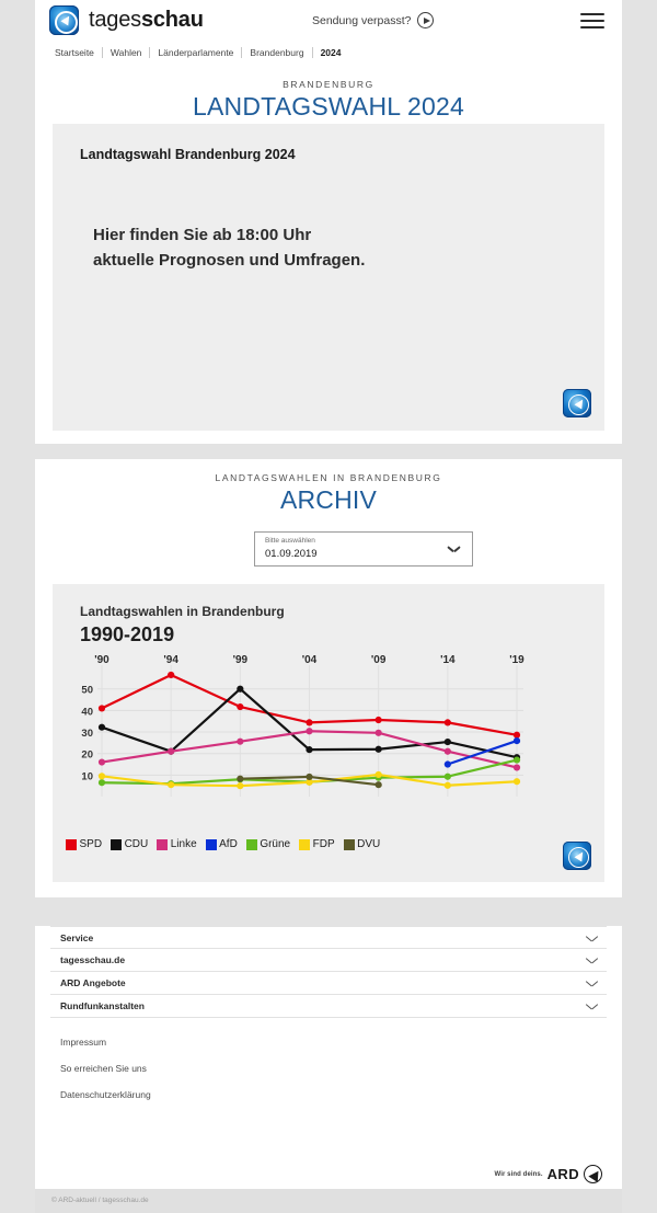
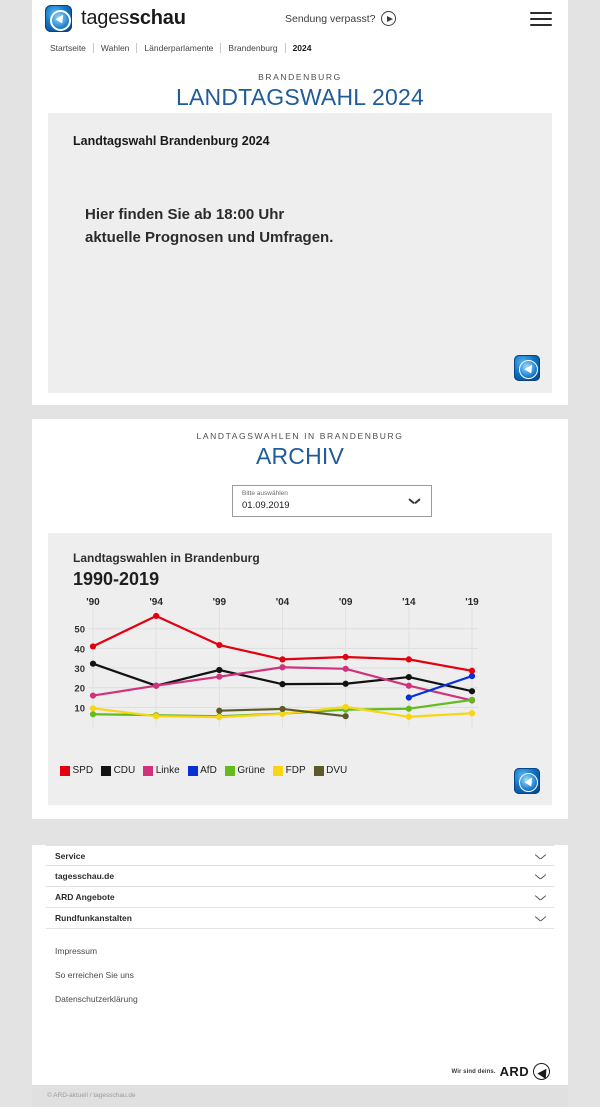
CDU/'99: 50 -> 29
Grüne/'99: 8 -> 6
Grüne/'19: 17 -> 14
